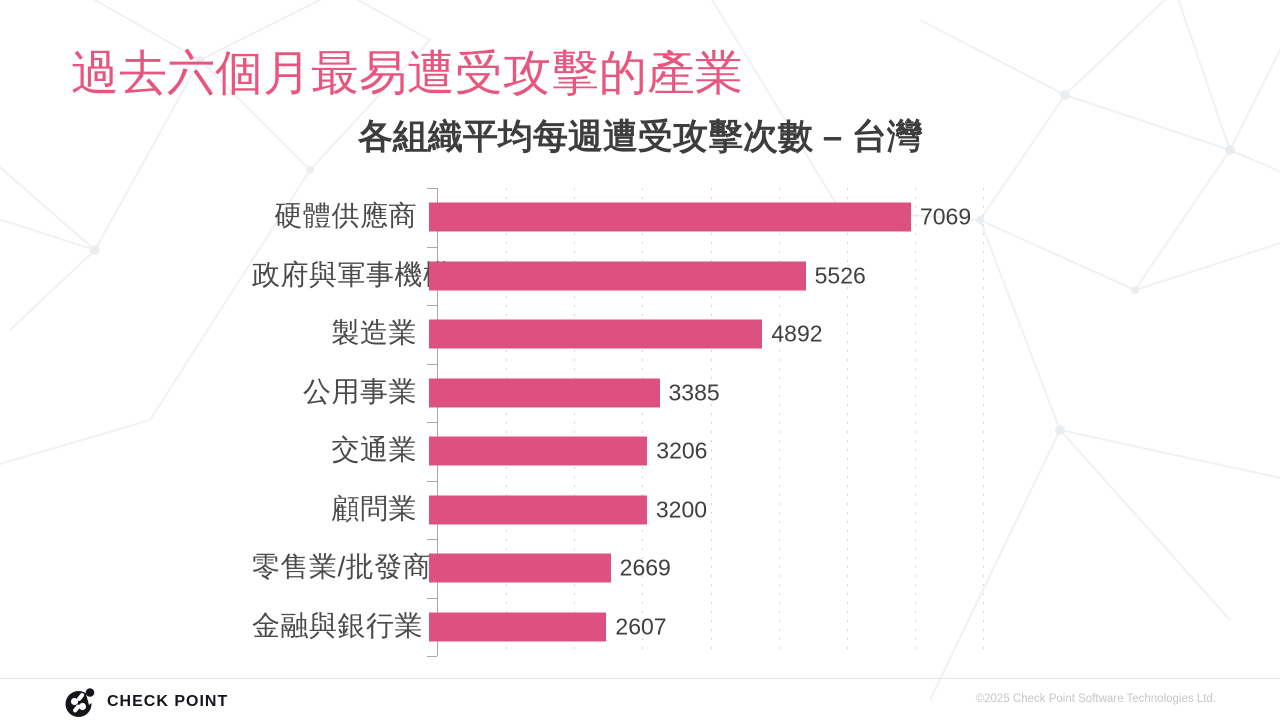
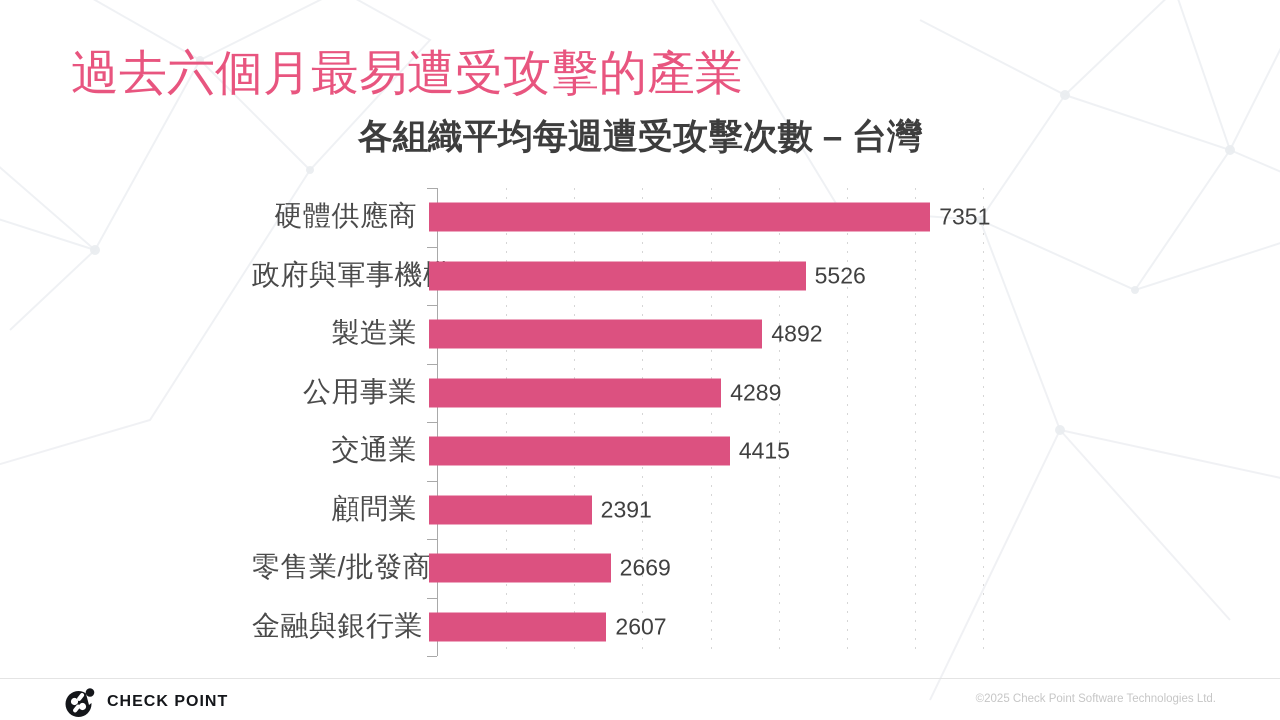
硬體供應商: 7069 -> 7351
公用事業: 3385 -> 4289
交通業: 3206 -> 4415
顧問業: 3200 -> 2391
